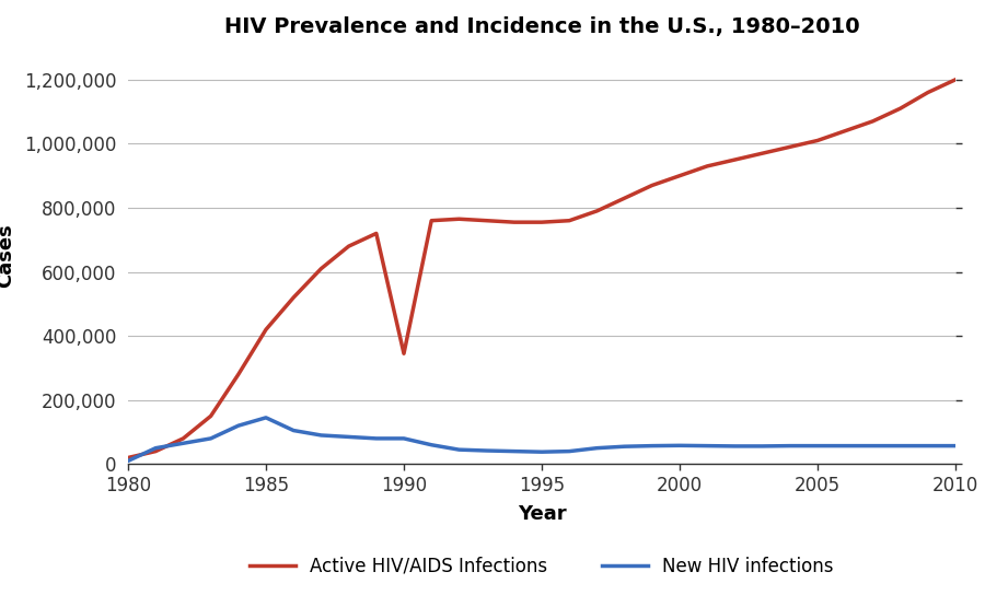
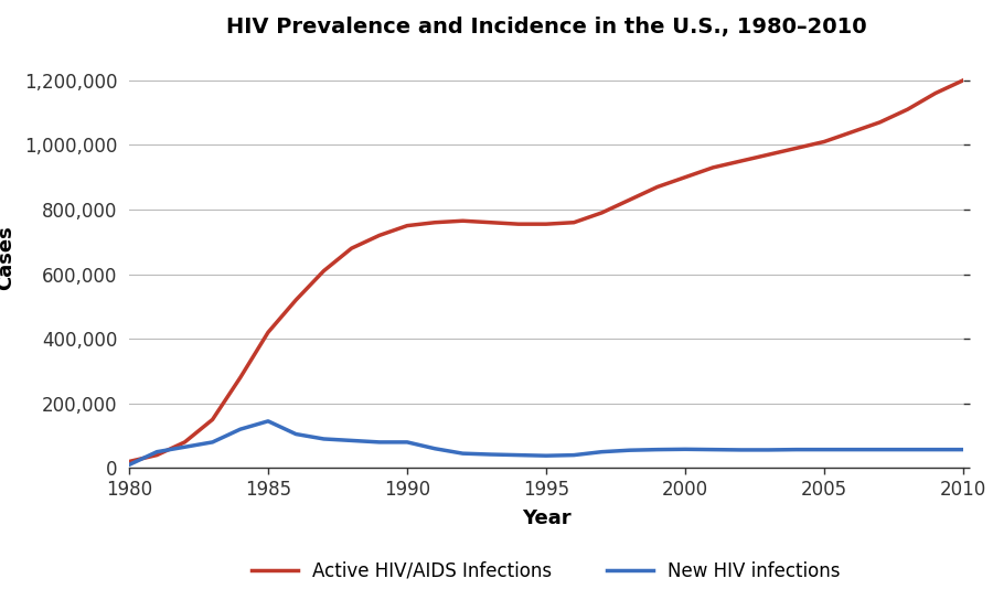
Active HIV/AIDS Infections/1990: 345,000 -> 750,000
